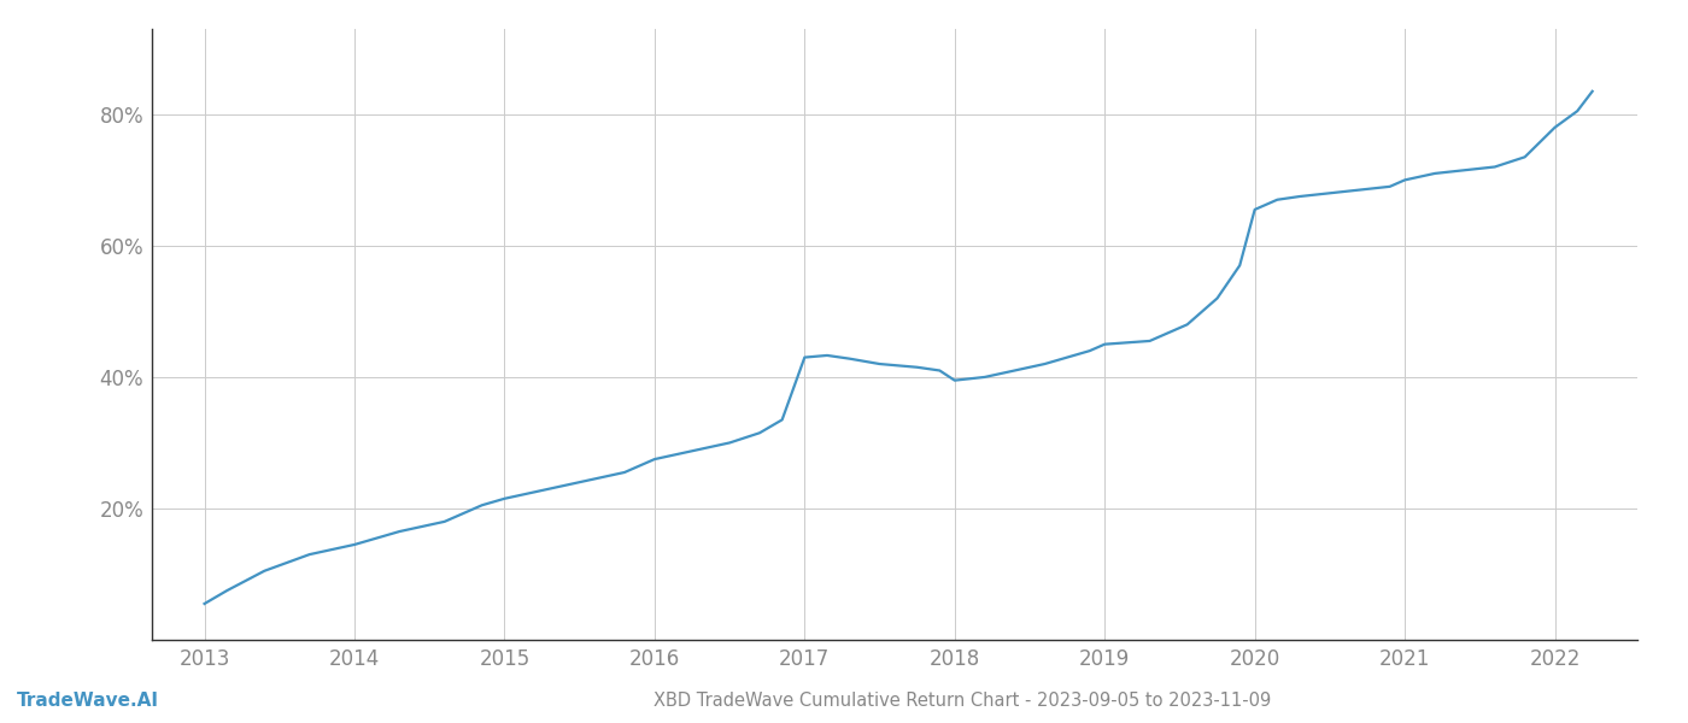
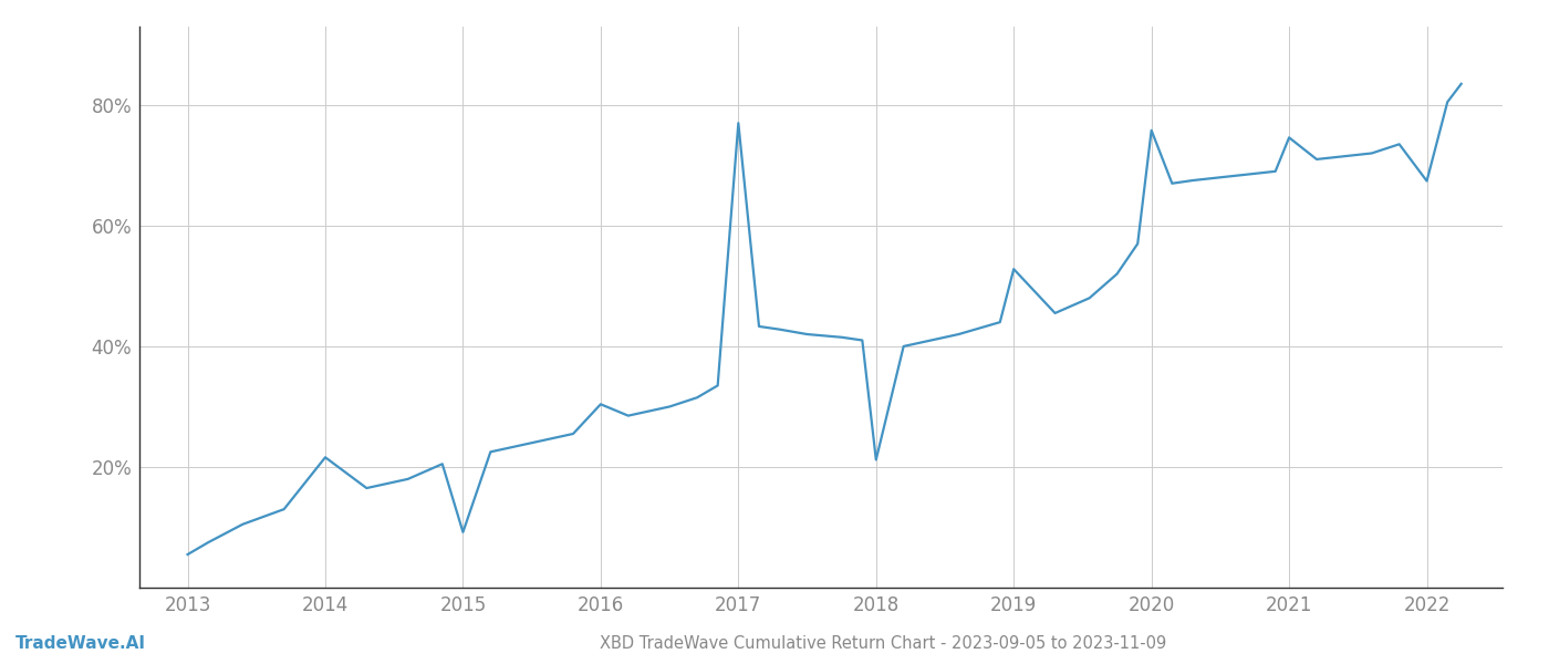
2014: 14.5% -> 21.6%
2015: 21.5% -> 9.2%
2016: 27.5% -> 30.4%
2017: 43.0% -> 77.0%
2018: 39.5% -> 21.2%
2019: 45.0% -> 52.8%
2020: 65.5% -> 75.8%
2021: 70.0% -> 74.6%
2022: 78.0% -> 67.4%
